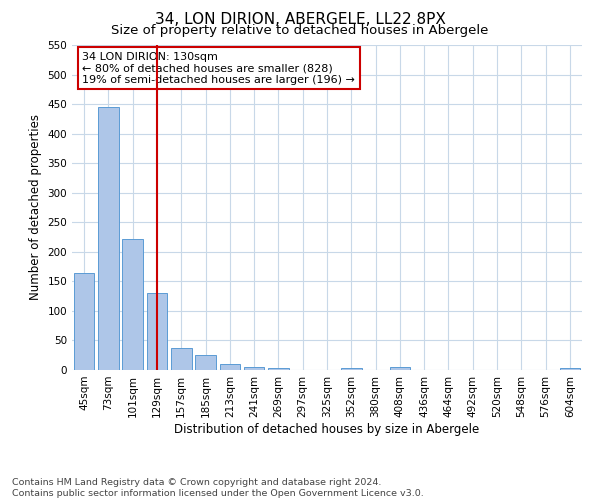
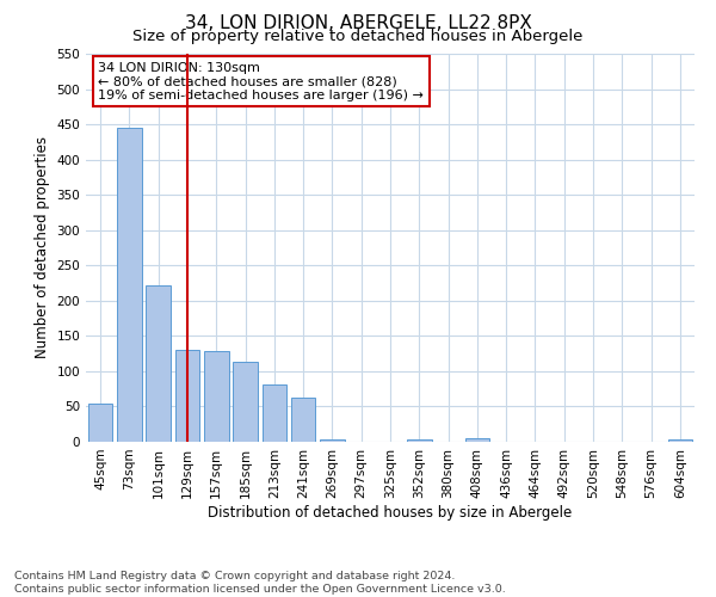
45sqm: 165 -> 54
157sqm: 37 -> 128
185sqm: 25 -> 114
213sqm: 10 -> 82
241sqm: 5 -> 62
